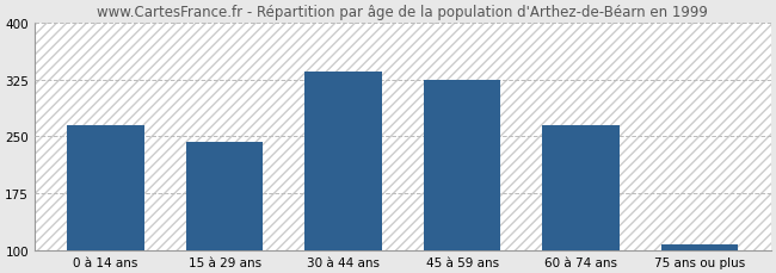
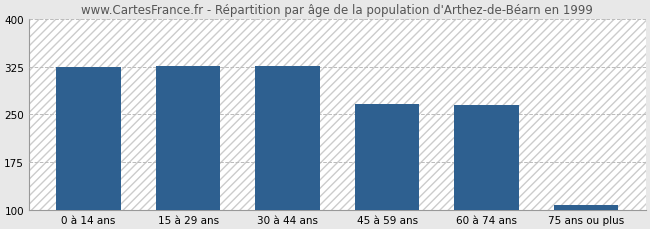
0 à 14 ans: 265 -> 324
15 à 29 ans: 242 -> 326
30 à 44 ans: 336 -> 326
45 à 59 ans: 325 -> 266
